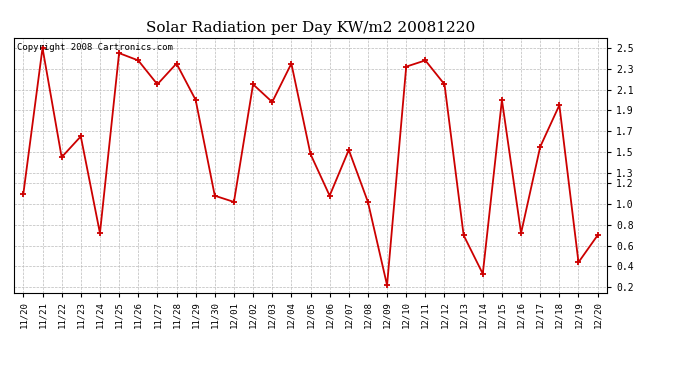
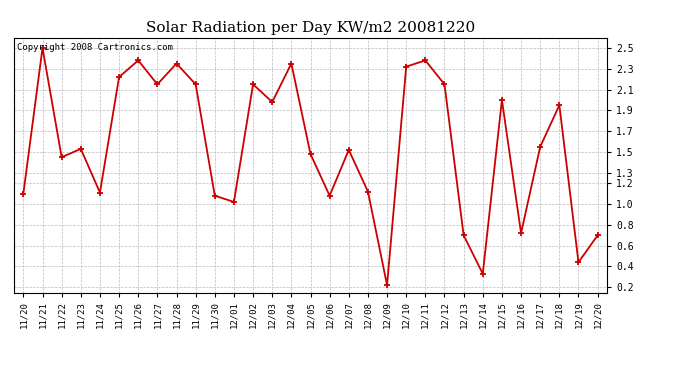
11/23: 1.65 -> 1.53
11/24: 0.72 -> 1.11
11/25: 2.45 -> 2.22
11/29: 2.00 -> 2.15
12/08: 1.02 -> 1.12
